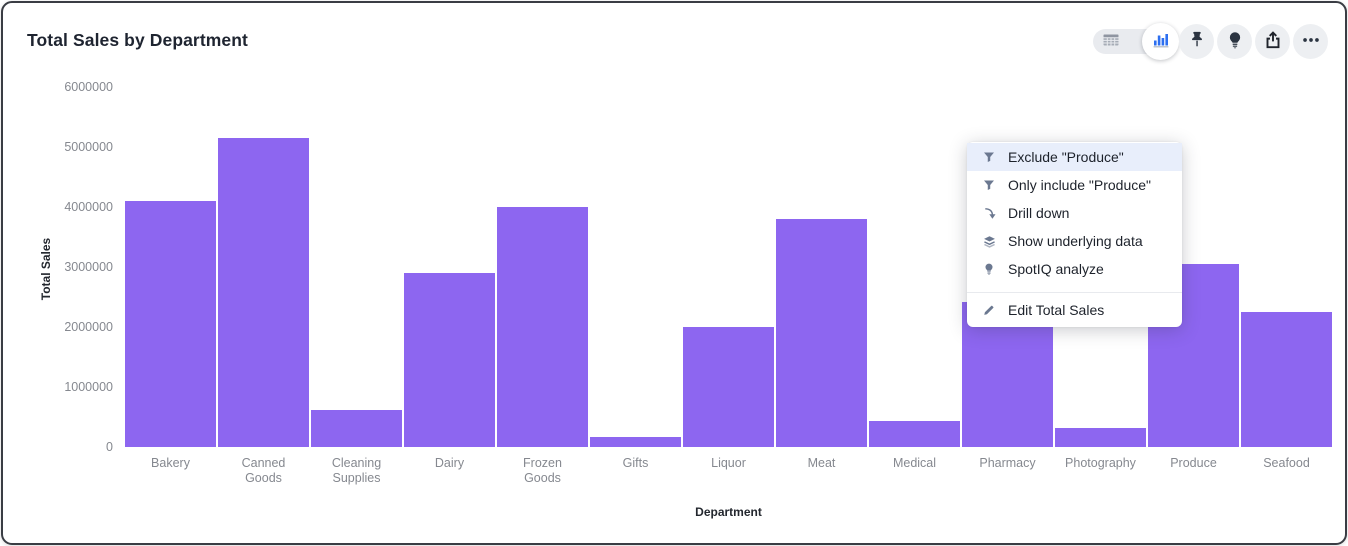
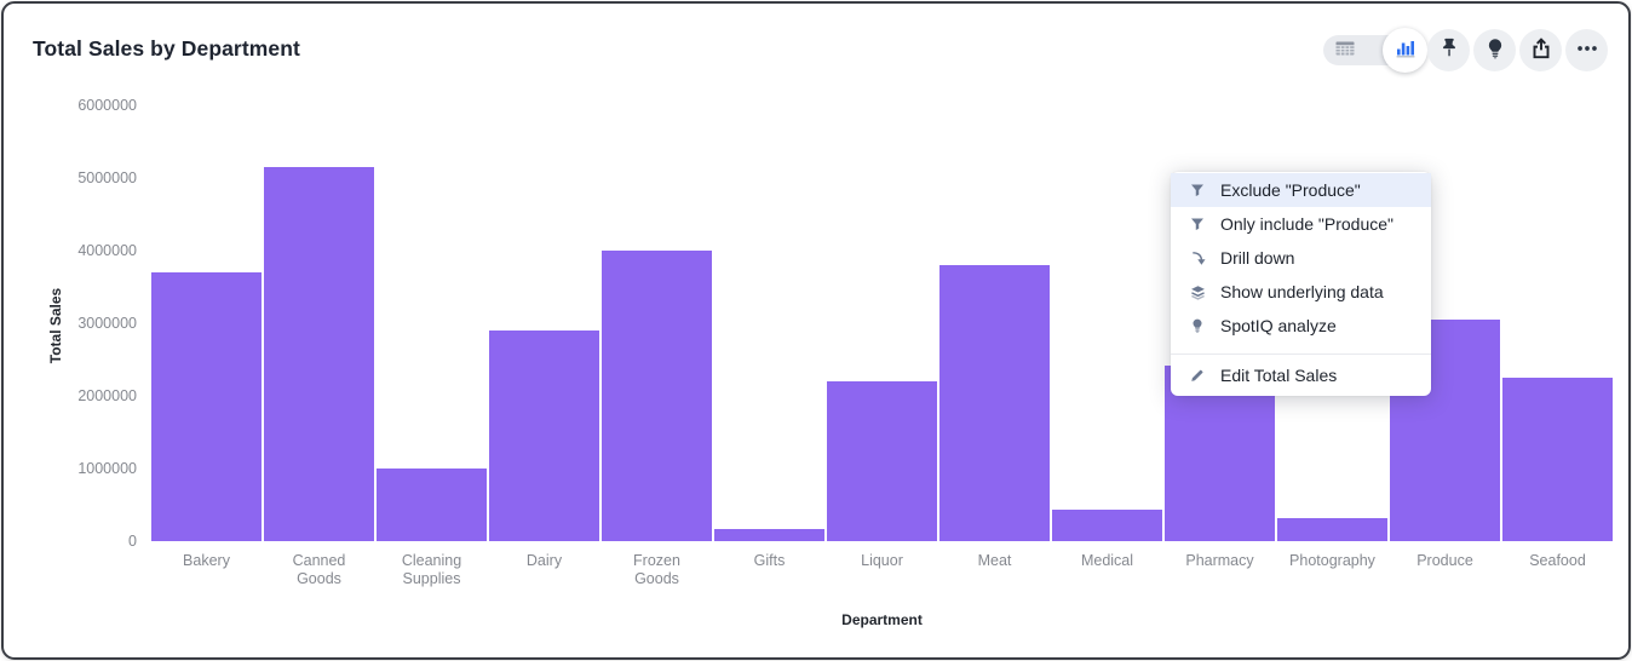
Bakery: 4100000 -> 3700000
Cleaning Supplies: 600000 -> 1000000
Liquor: 2000000 -> 2200000
